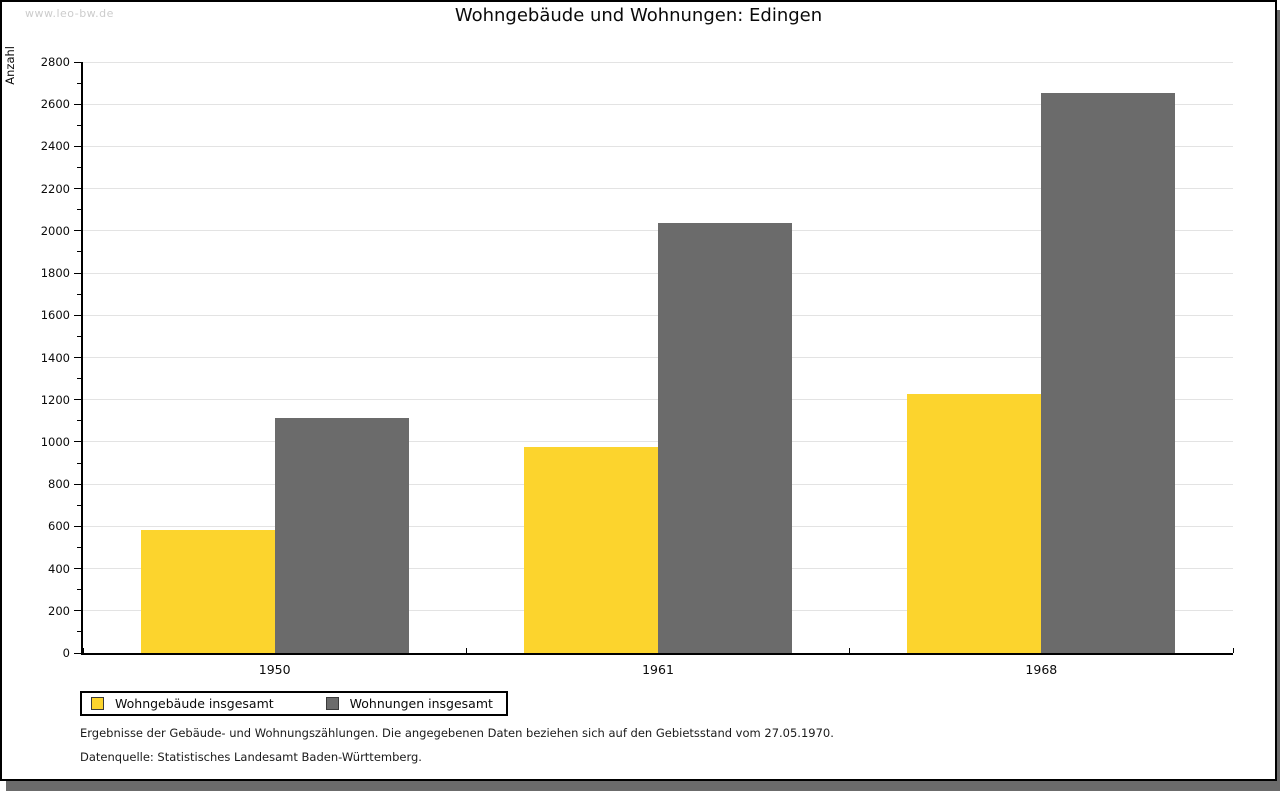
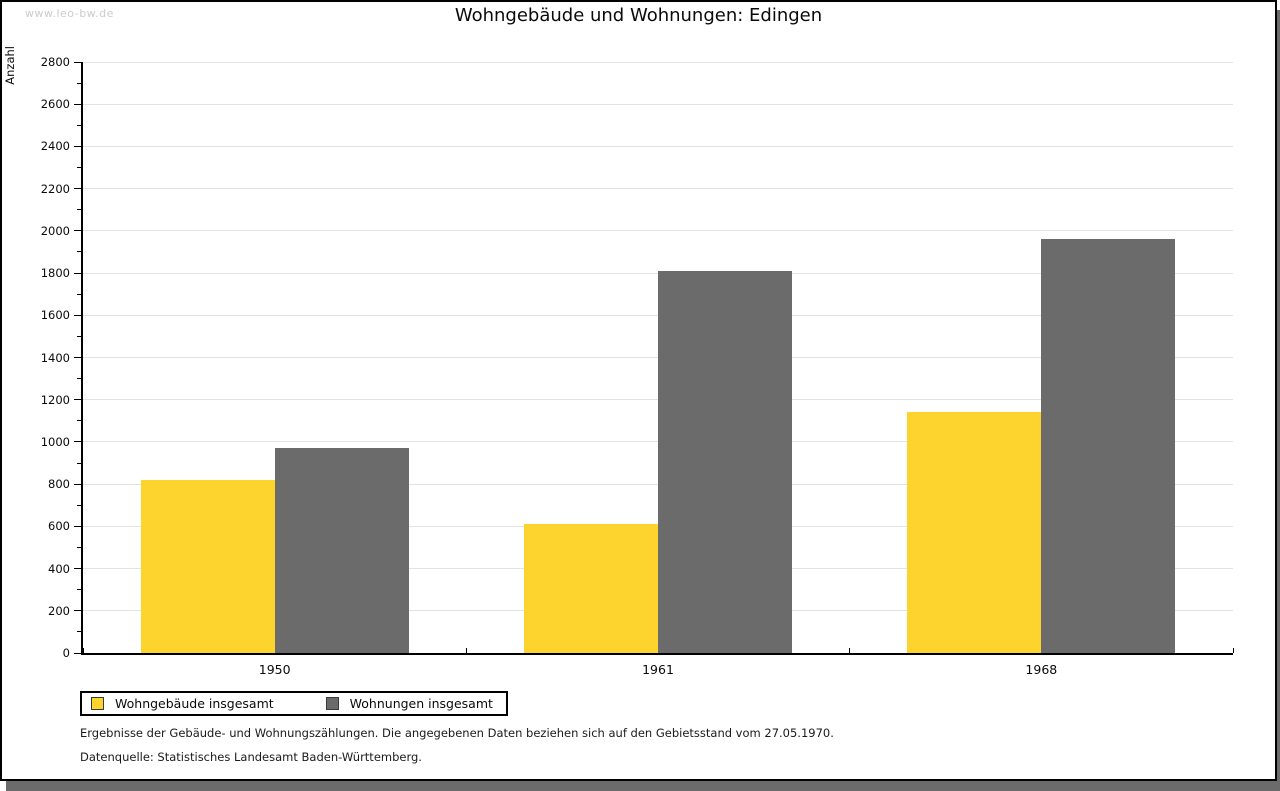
Wohngebäude insgesamt/1950: 580 -> 820
Wohnungen insgesamt/1950: 1110 -> 970
Wohngebäude insgesamt/1961: 980 -> 610
Wohnungen insgesamt/1961: 2040 -> 1810
Wohngebäude insgesamt/1968: 1230 -> 1140
Wohnungen insgesamt/1968: 2650 -> 1960
